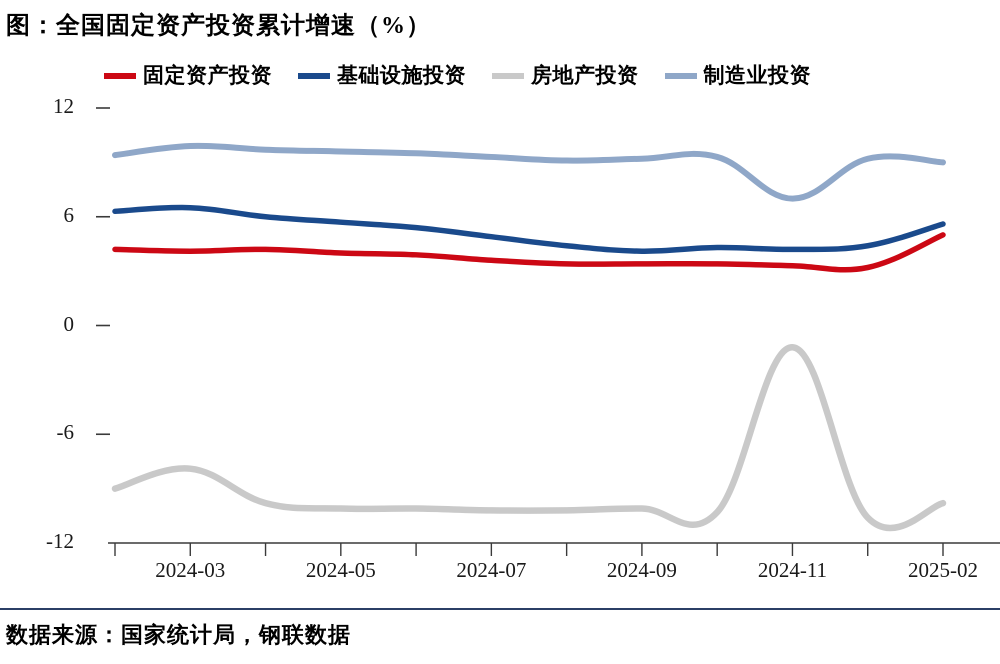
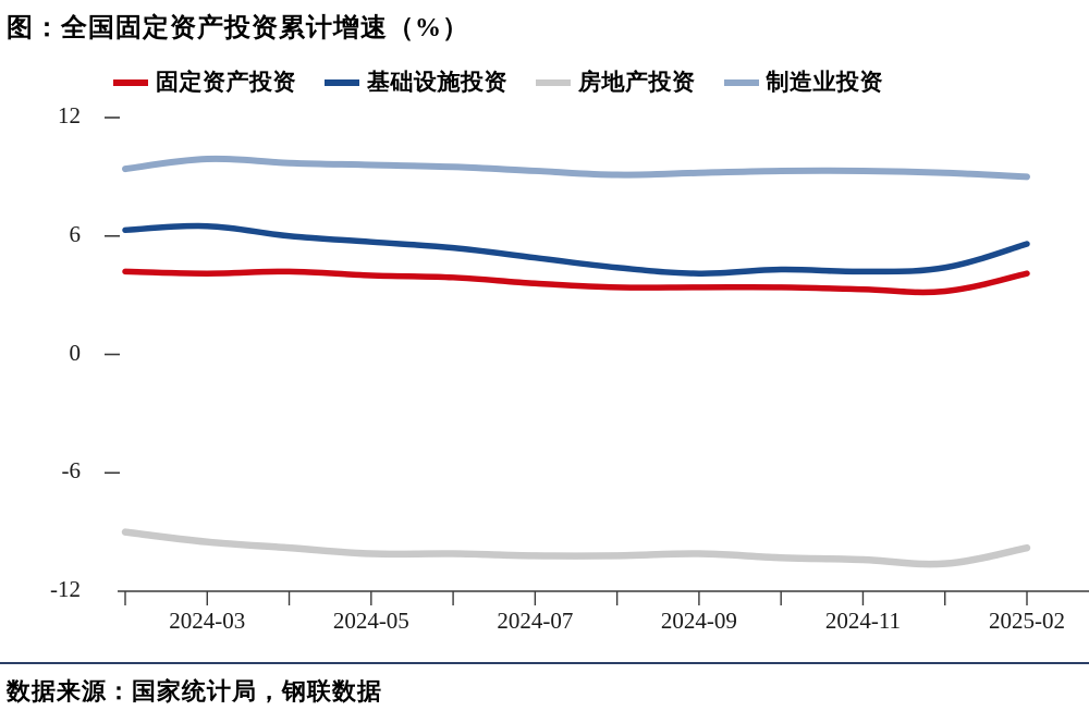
房地产投资/2024-03: -7.9 -> -9.5
房地产投资/2024-11: -1.2 -> -10.4
制造业投资/2024-11: 7.0 -> 9.3
固定资产投资/2025-02: 5.0 -> 4.1
